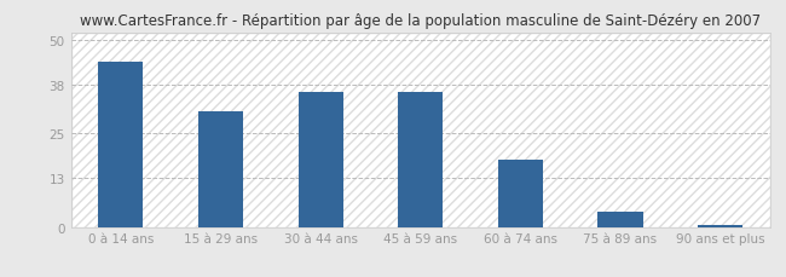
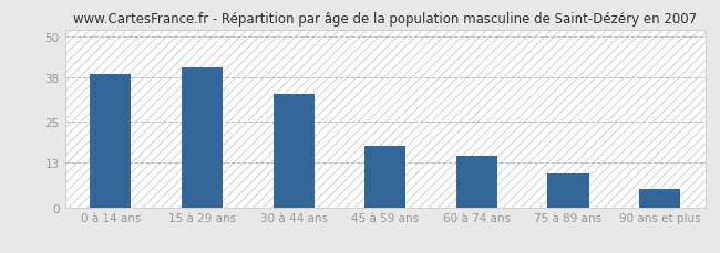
0 à 14 ans: 44.0 -> 39.0
15 à 29 ans: 31.0 -> 41.0
30 à 44 ans: 36.0 -> 33.0
45 à 59 ans: 36.0 -> 18.0
60 à 74 ans: 18.0 -> 15.0
75 à 89 ans: 4.0 -> 10.0
90 ans et plus: 0.5 -> 5.5
